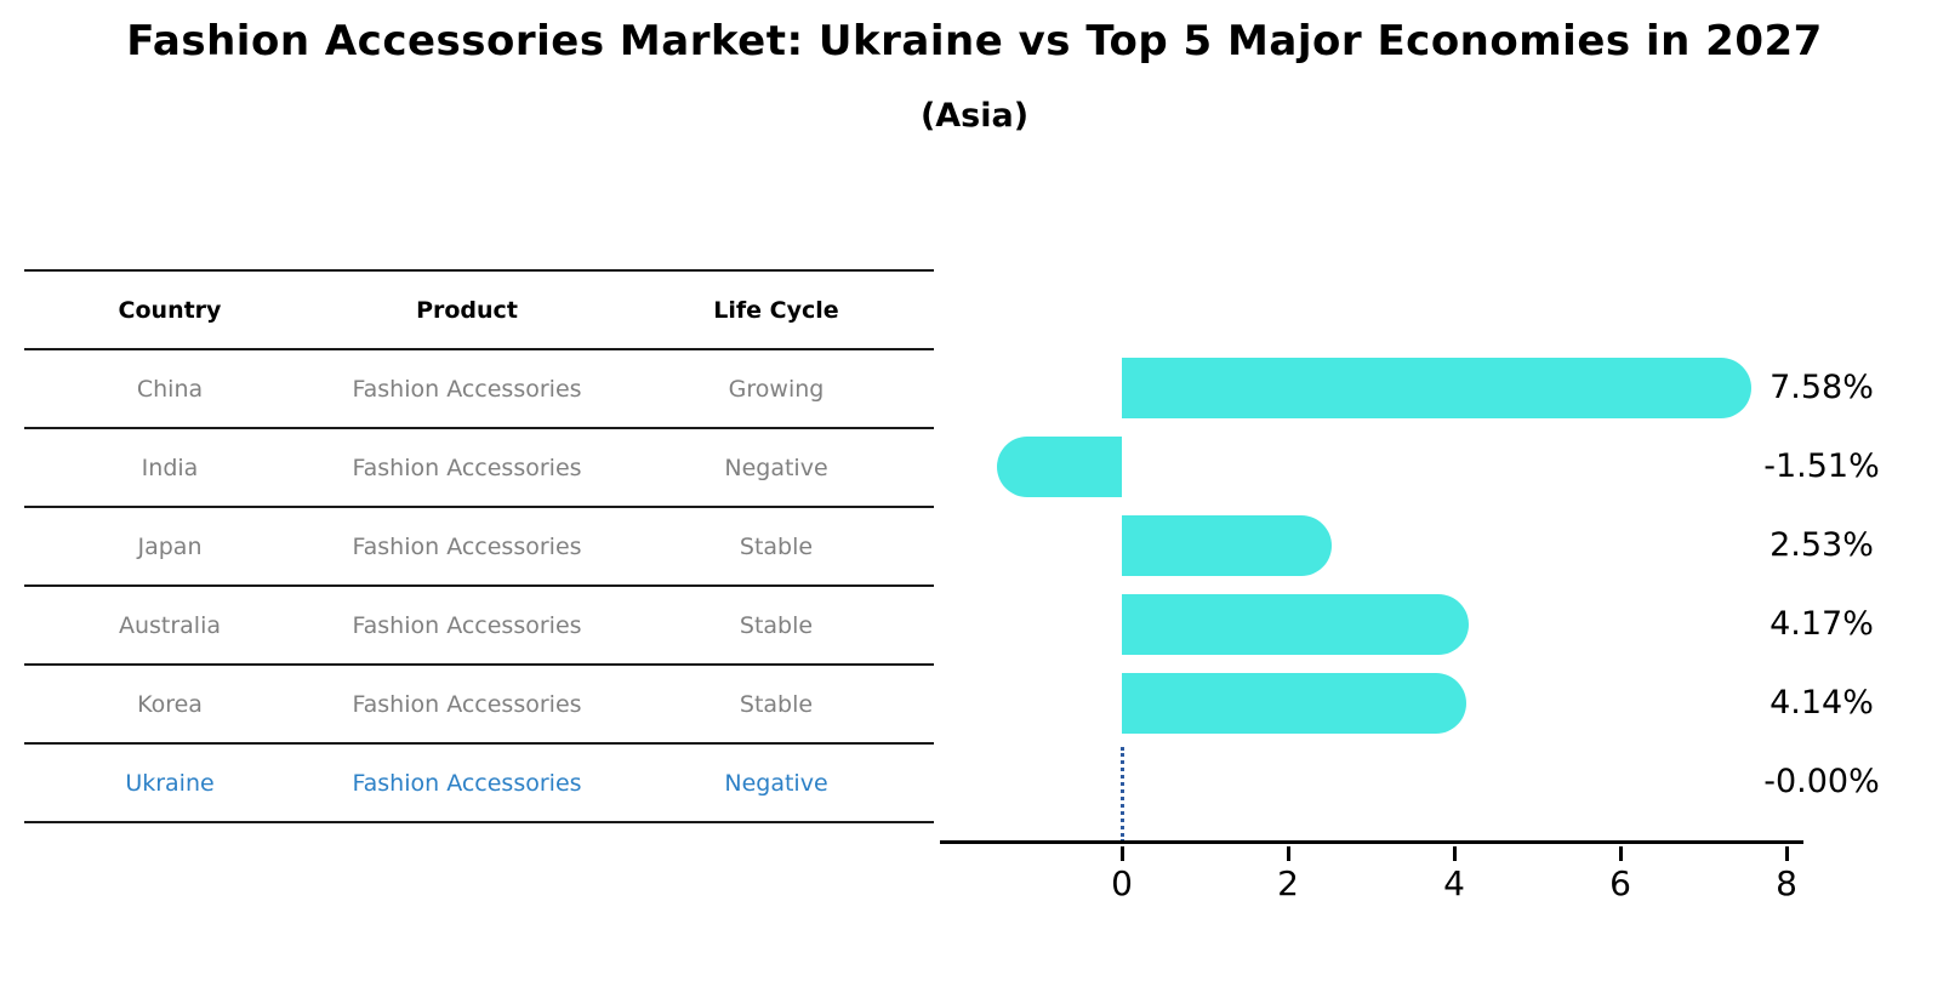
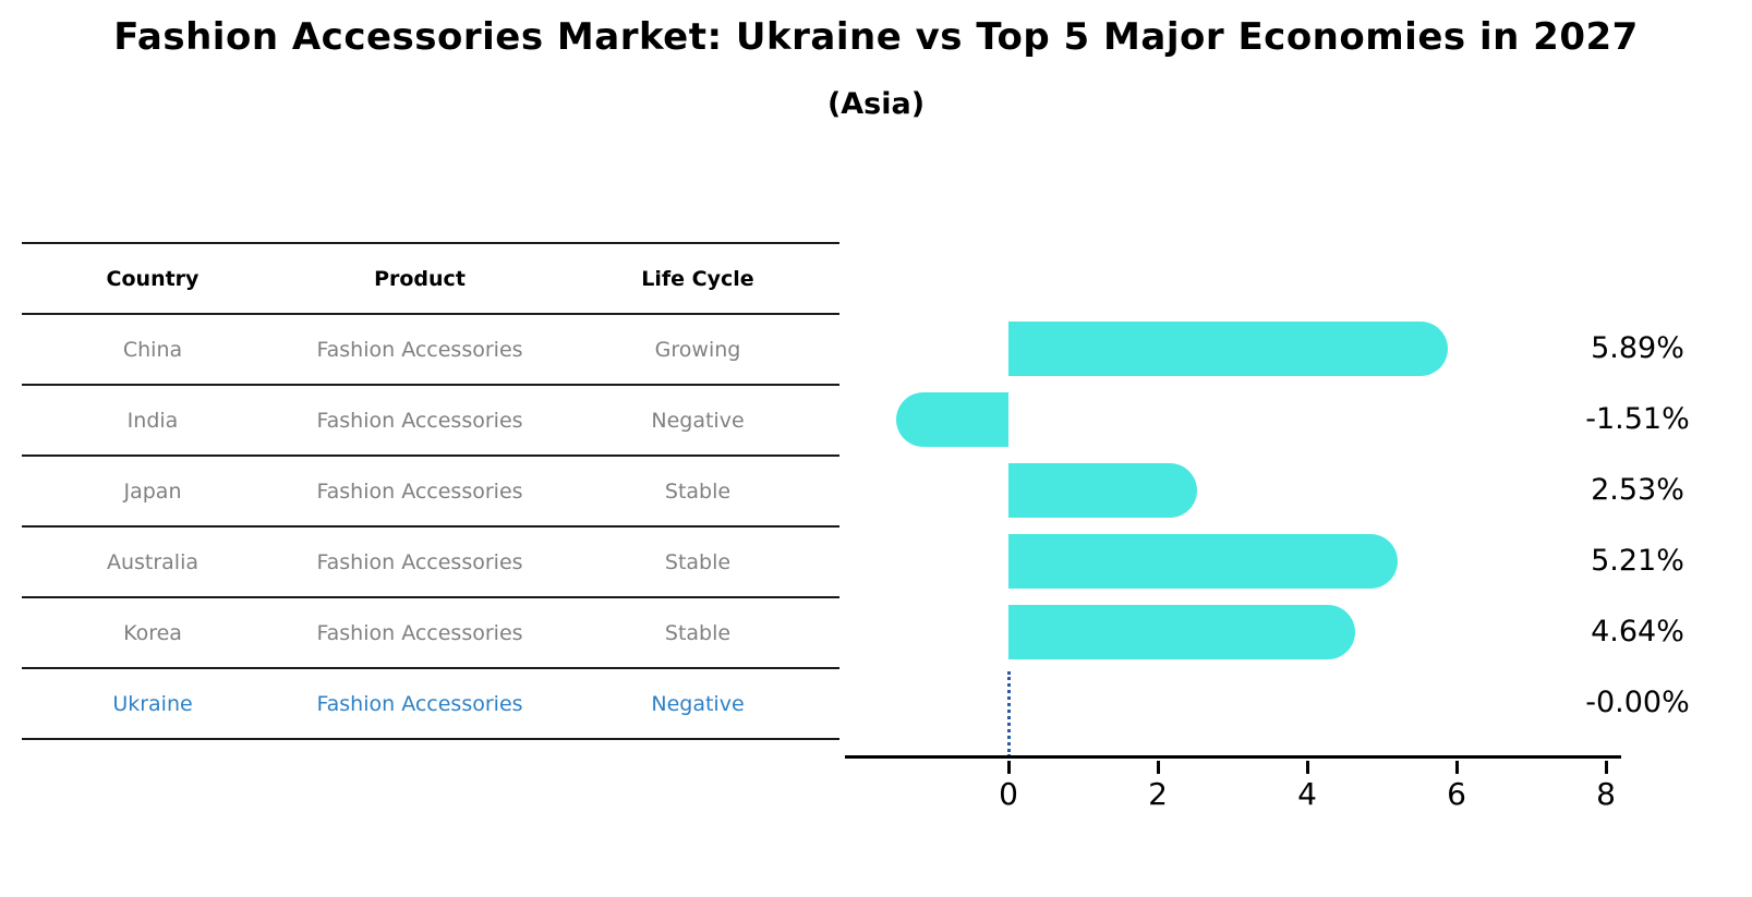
China: 7.58% -> 5.89%
Australia: 4.17% -> 5.21%
Korea: 4.14% -> 4.64%
